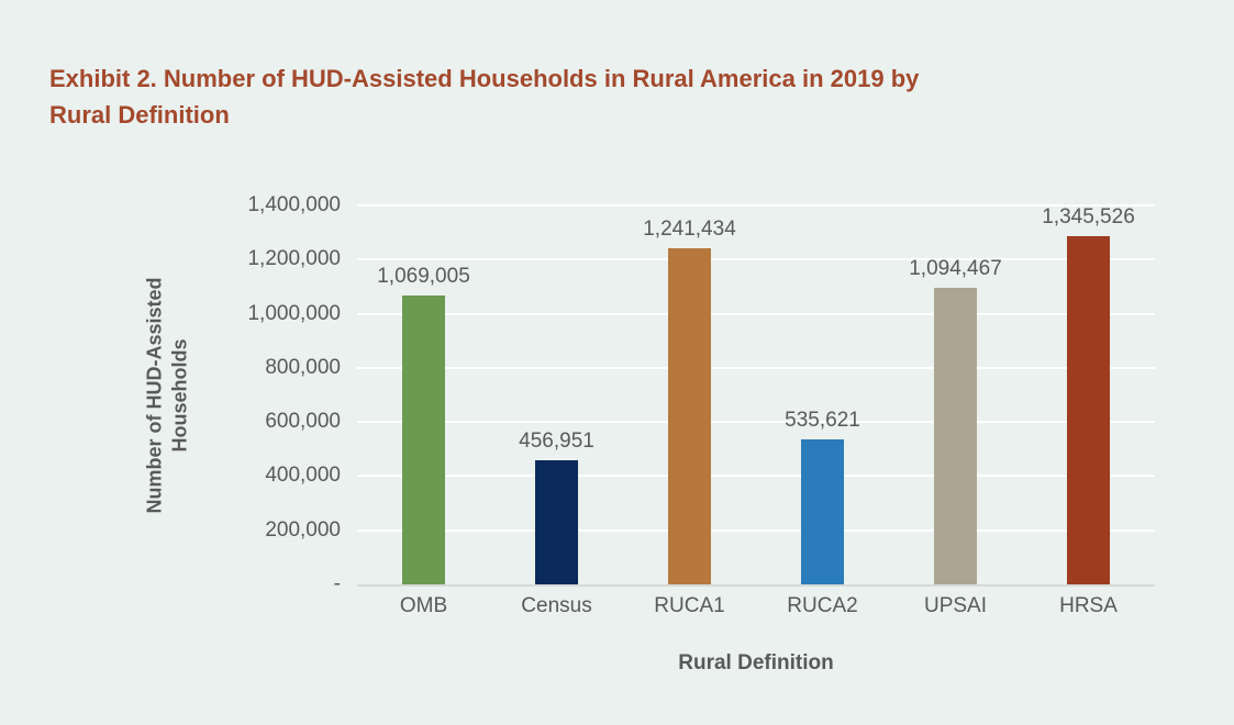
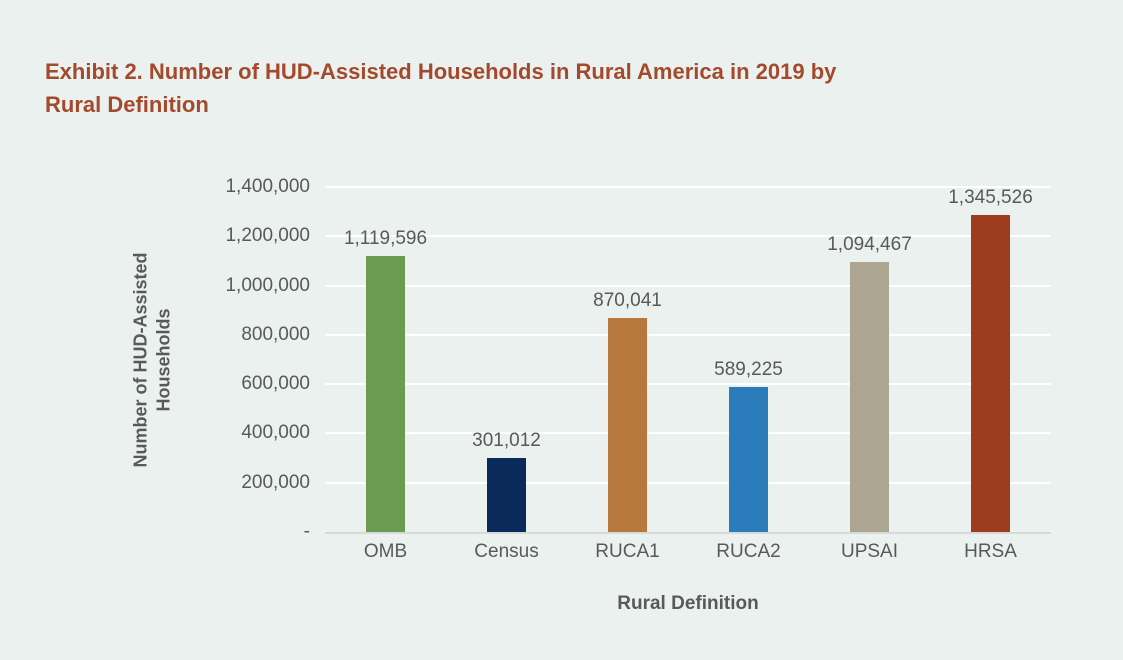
OMB: 1,069,005 -> 1,119,596
Census: 456,951 -> 301,012
RUCA1: 1,241,434 -> 870,041
RUCA2: 535,621 -> 589,225
